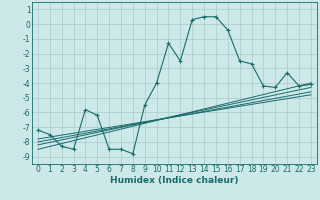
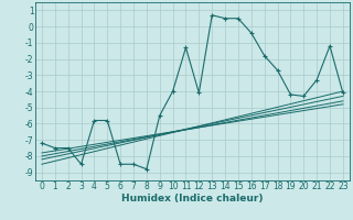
2: -8.3 -> -7.5
5: -6.2 -> -5.8
12: -2.5 -> -4.1
13: 0.3 -> 0.7
17: -2.5 -> -1.8
22: -4.2 -> -1.2
